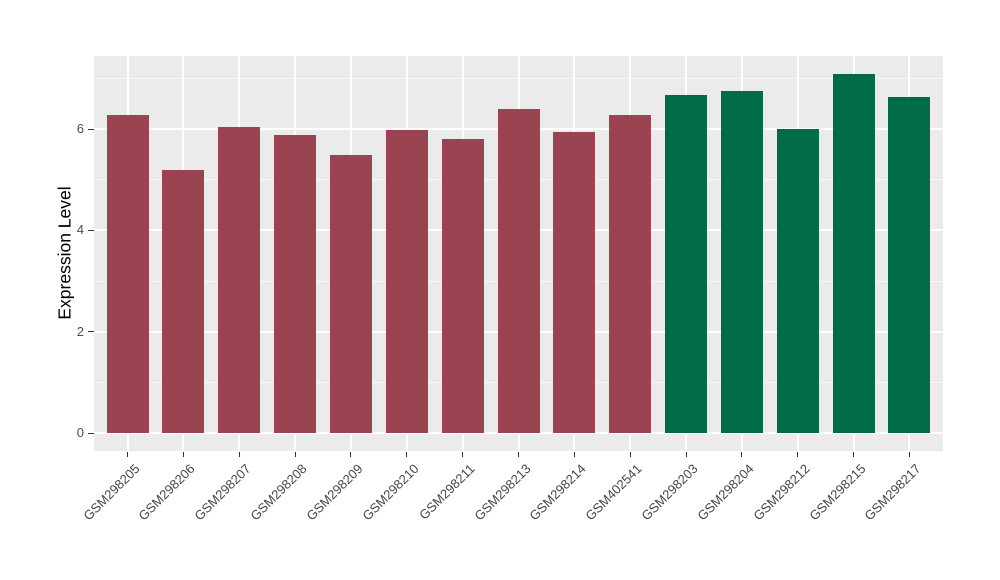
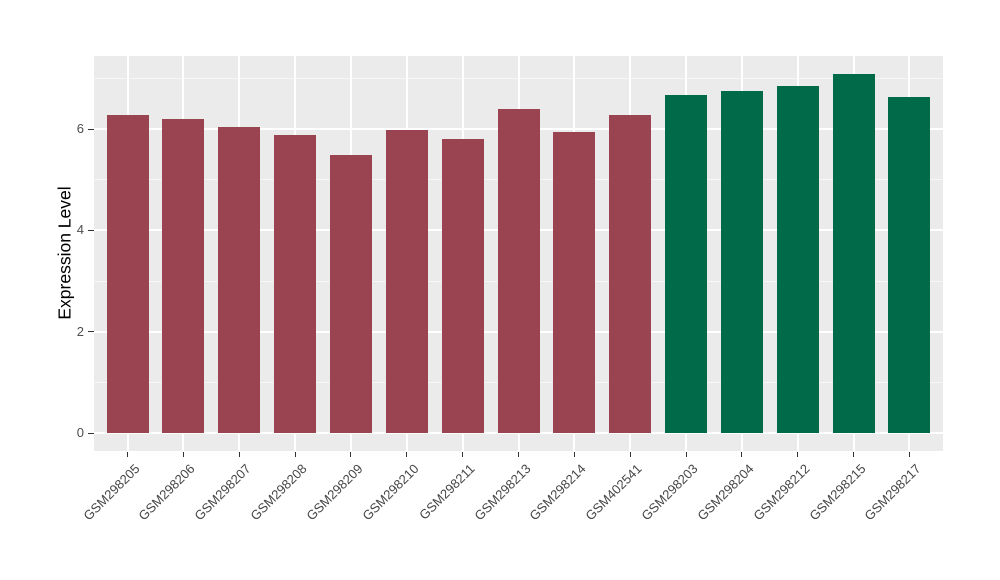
GSM298206: 5.2 -> 6.2
GSM298212: 6.0 -> 6.8
